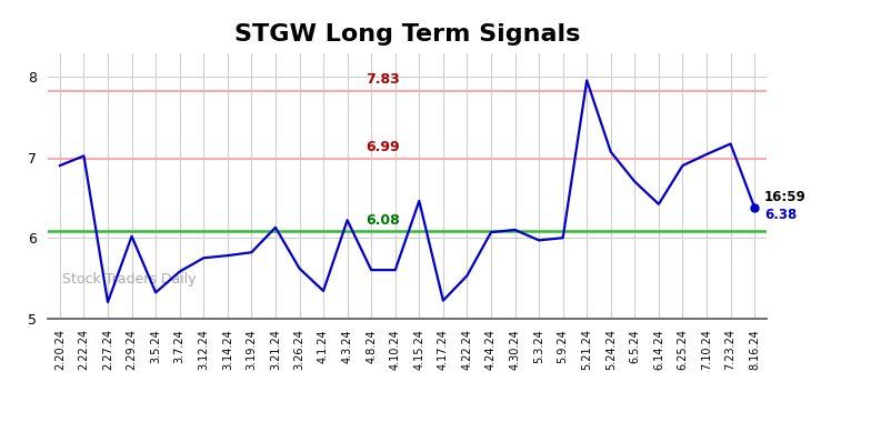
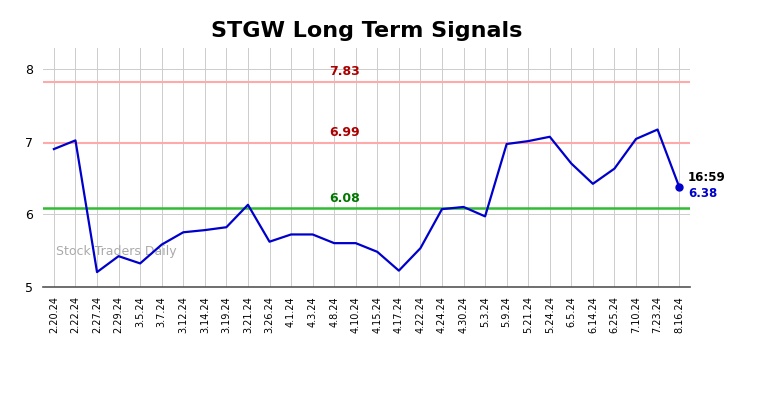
2.29.24: 6.02 -> 5.42
4.1.24: 5.34 -> 5.72
4.3.24: 6.22 -> 5.72
4.15.24: 6.46 -> 5.48
5.9.24: 6.00 -> 6.97
5.21.24: 7.96 -> 7.01
6.25.24: 6.90 -> 6.63
